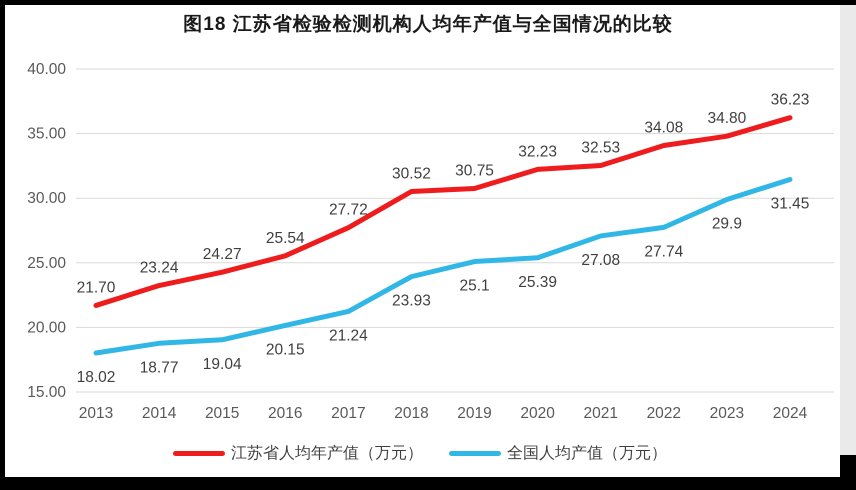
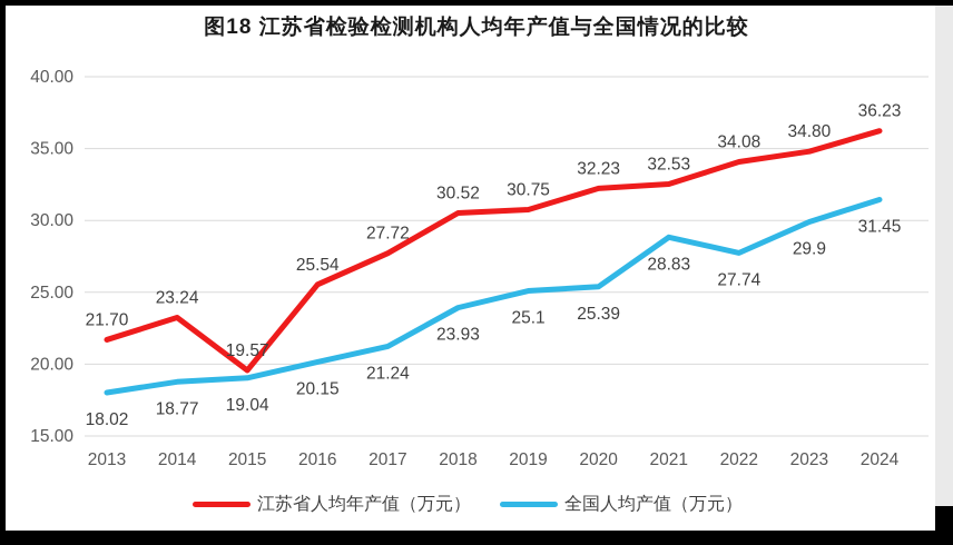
江苏省人均年产值（万元）/2015: 24.27 -> 19.57
全国人均产值（万元）/2021: 27.08 -> 28.83
